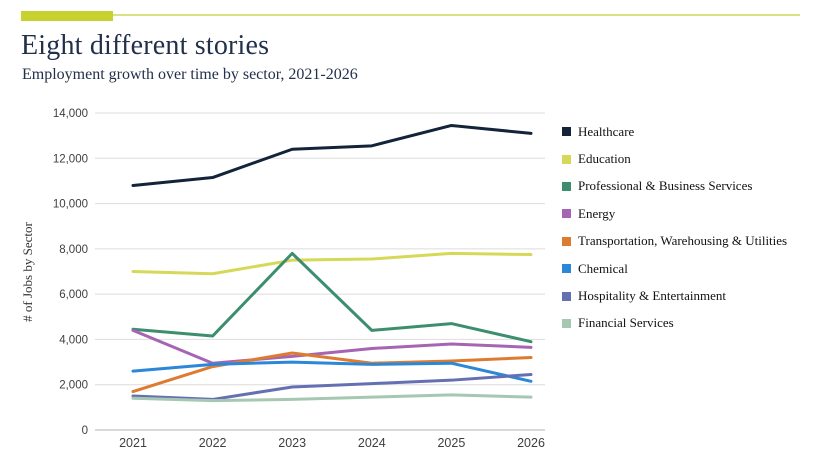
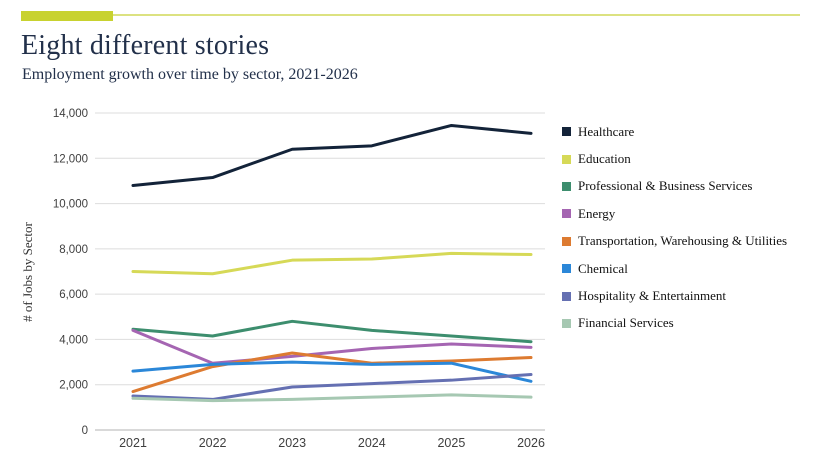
Professional & Business Services/2023: 7800 -> 4800
Professional & Business Services/2025: 4700 -> 4200
